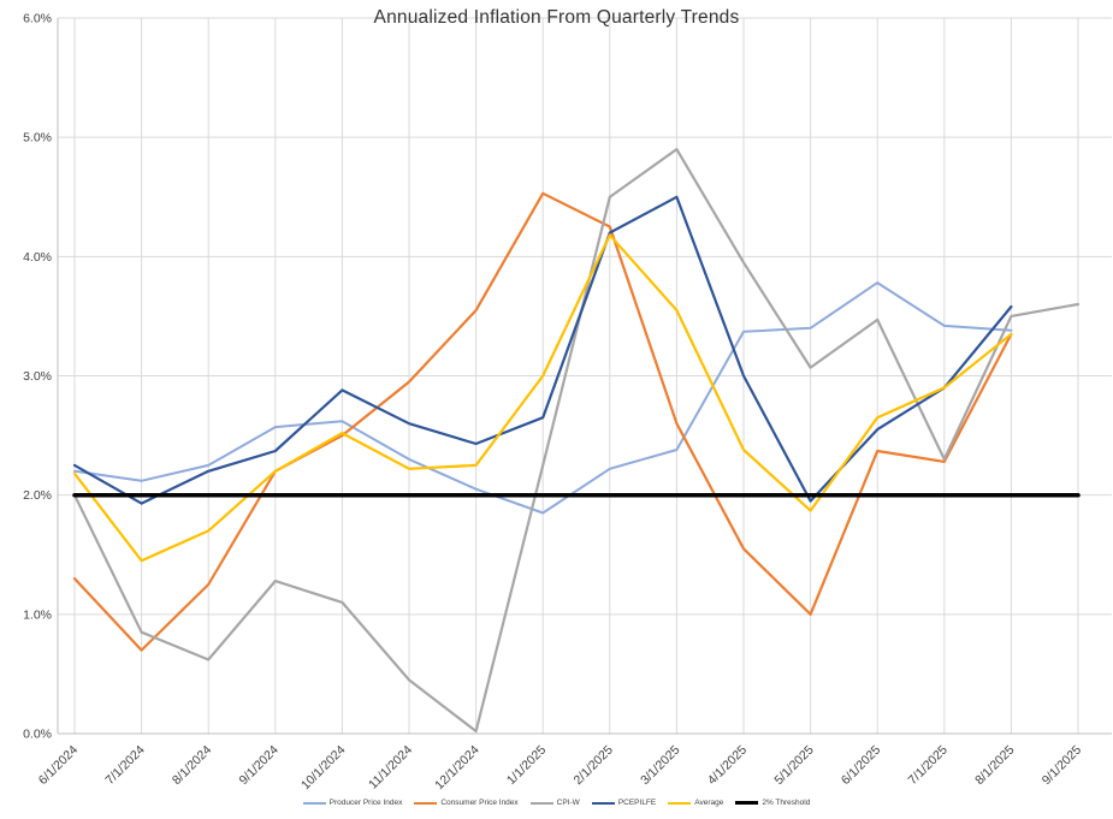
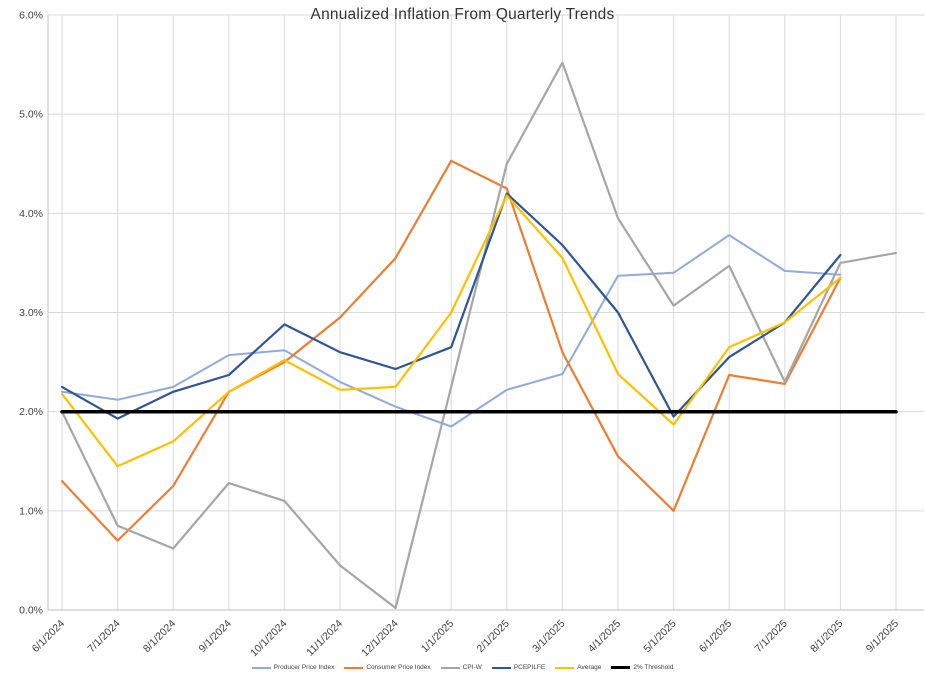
CPI-W/3/1/2025: 4.9% -> 5.5%
PCEPILFE/3/1/2025: 4.5% -> 3.7%
